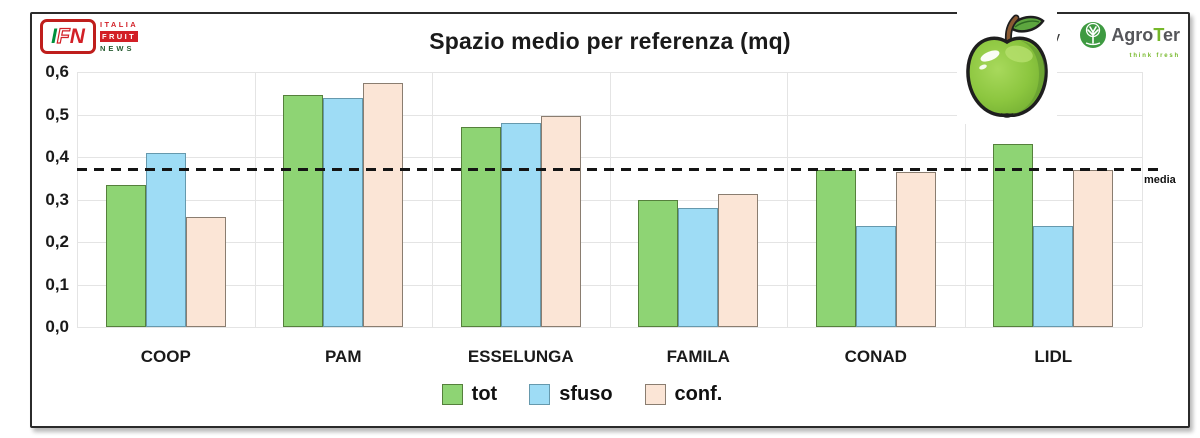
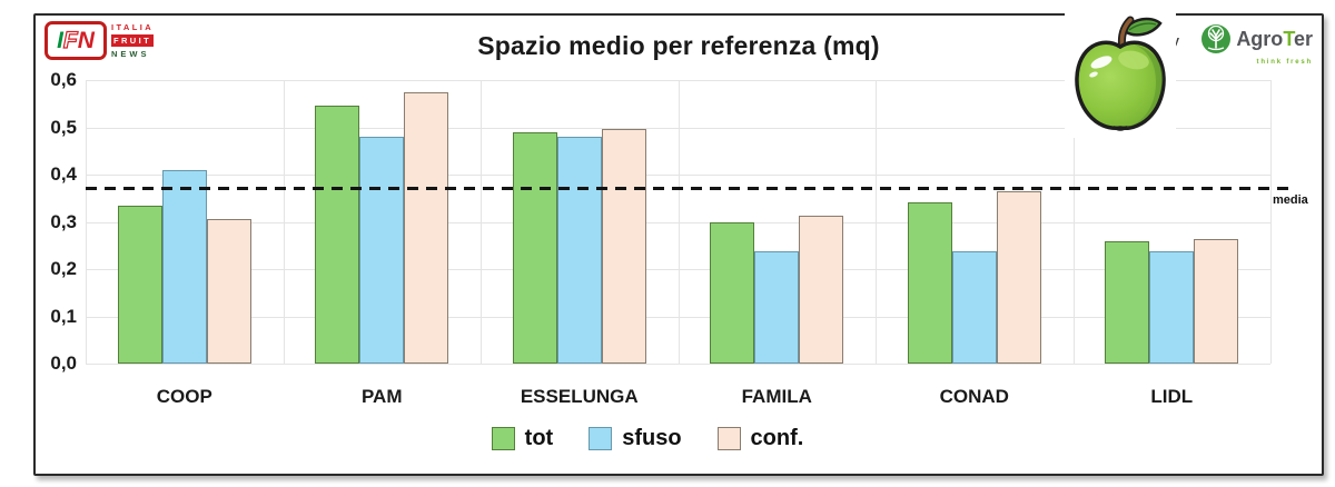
conf./COOP: 0,26 -> 0,31
sfuso/PAM: 0,54 -> 0,48
tot/ESSELUNGA: 0,47 -> 0,49
sfuso/FAMILA: 0,28 -> 0,24
tot/CONAD: 0,37 -> 0,34
tot/LIDL: 0,43 -> 0,26
conf./LIDL: 0,37 -> 0,26
